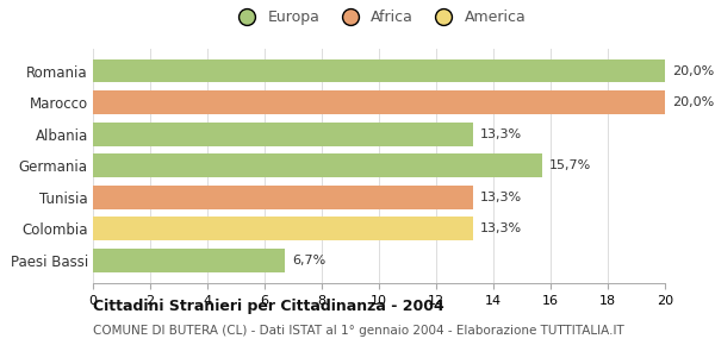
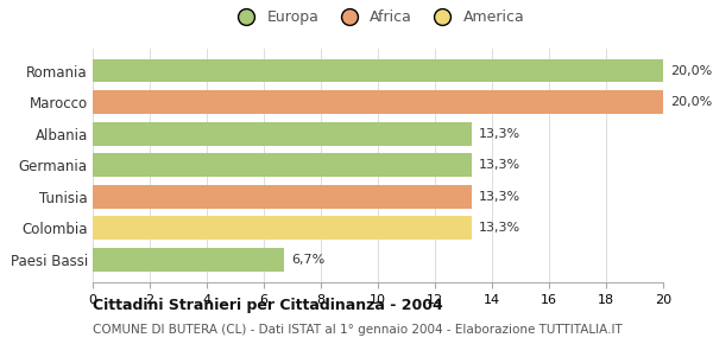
Germania: 15,7% -> 13,3%
